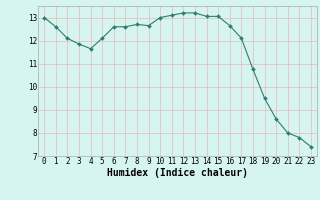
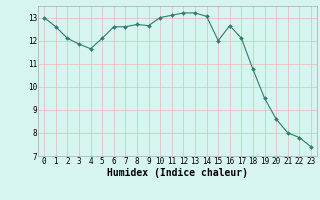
15: 13.05 -> 12.00
